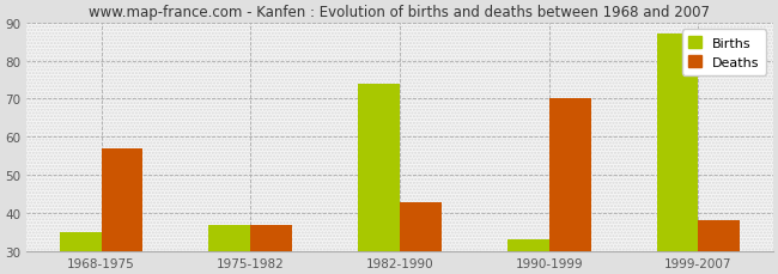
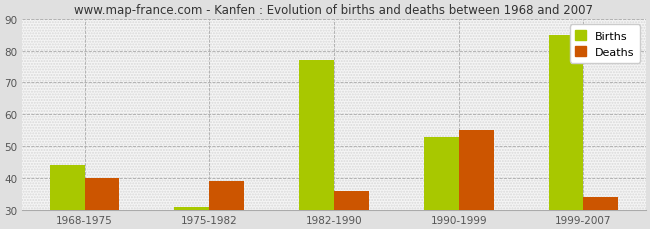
Births/1968-1975: 35 -> 44
Deaths/1968-1975: 57 -> 40
Births/1975-1982: 37 -> 31
Deaths/1975-1982: 37 -> 39
Births/1982-1990: 74 -> 77
Deaths/1982-1990: 43 -> 36
Births/1990-1999: 33 -> 53
Deaths/1990-1999: 70 -> 55
Births/1999-2007: 87 -> 85
Deaths/1999-2007: 38 -> 34
